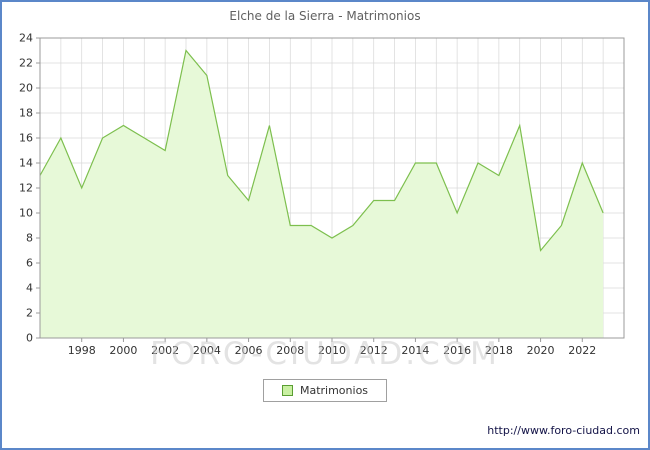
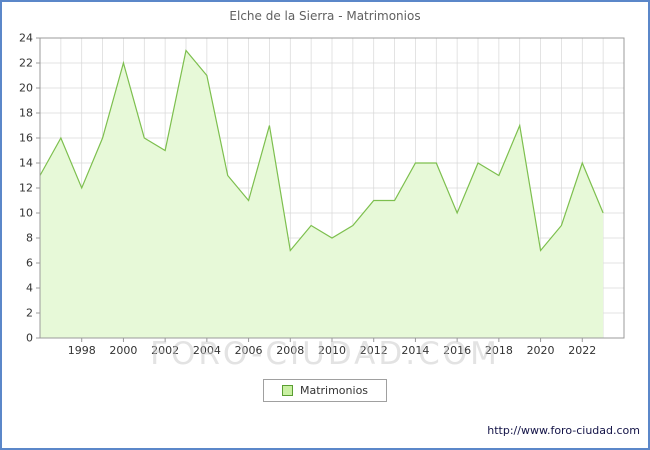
2000: 17 -> 22
2008: 9 -> 7
